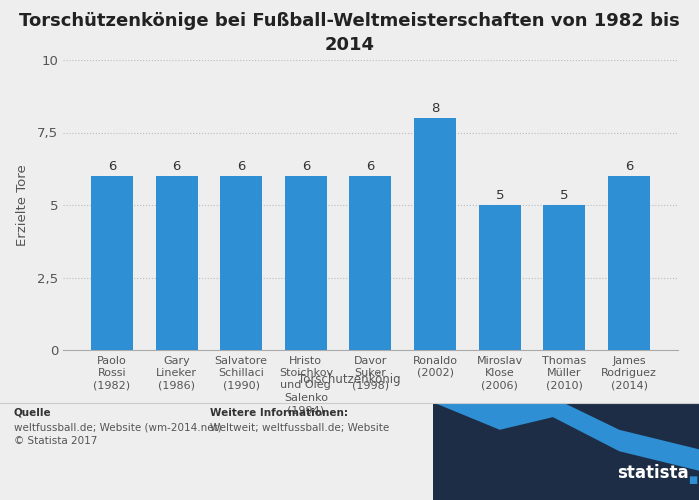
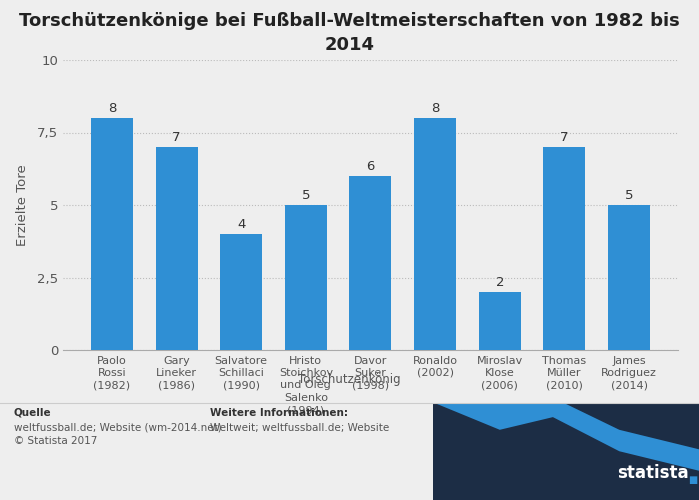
Paolo Rossi (1982): 6 -> 8
Gary Lineker (1986): 6 -> 7
Salvatore Schillaci (1990): 6 -> 4
Hristo Stoichkov und Oleg Salenko (1994): 6 -> 5
Miroslav Klose (2006): 5 -> 2
Thomas Müller (2010): 5 -> 7
James Rodriguez (2014): 6 -> 5
